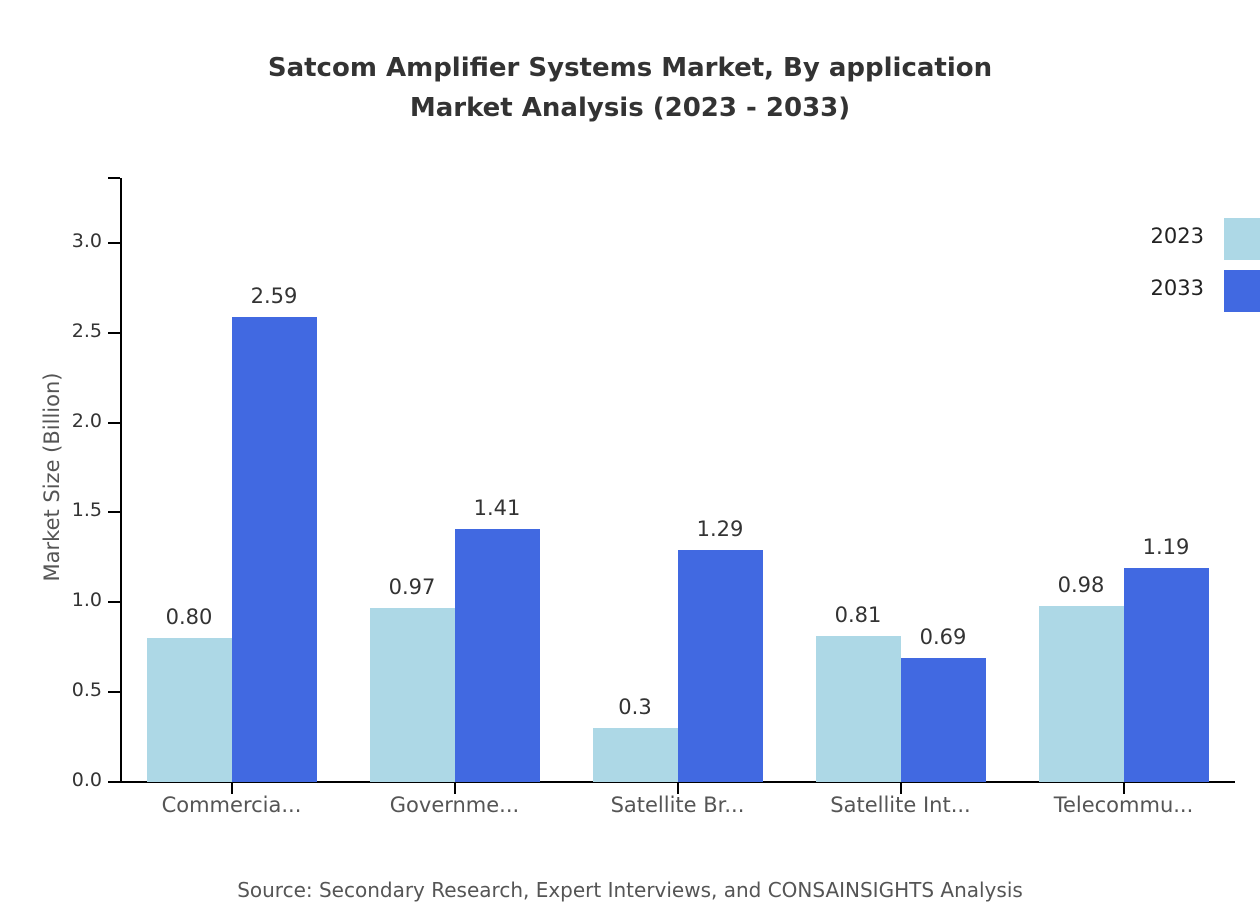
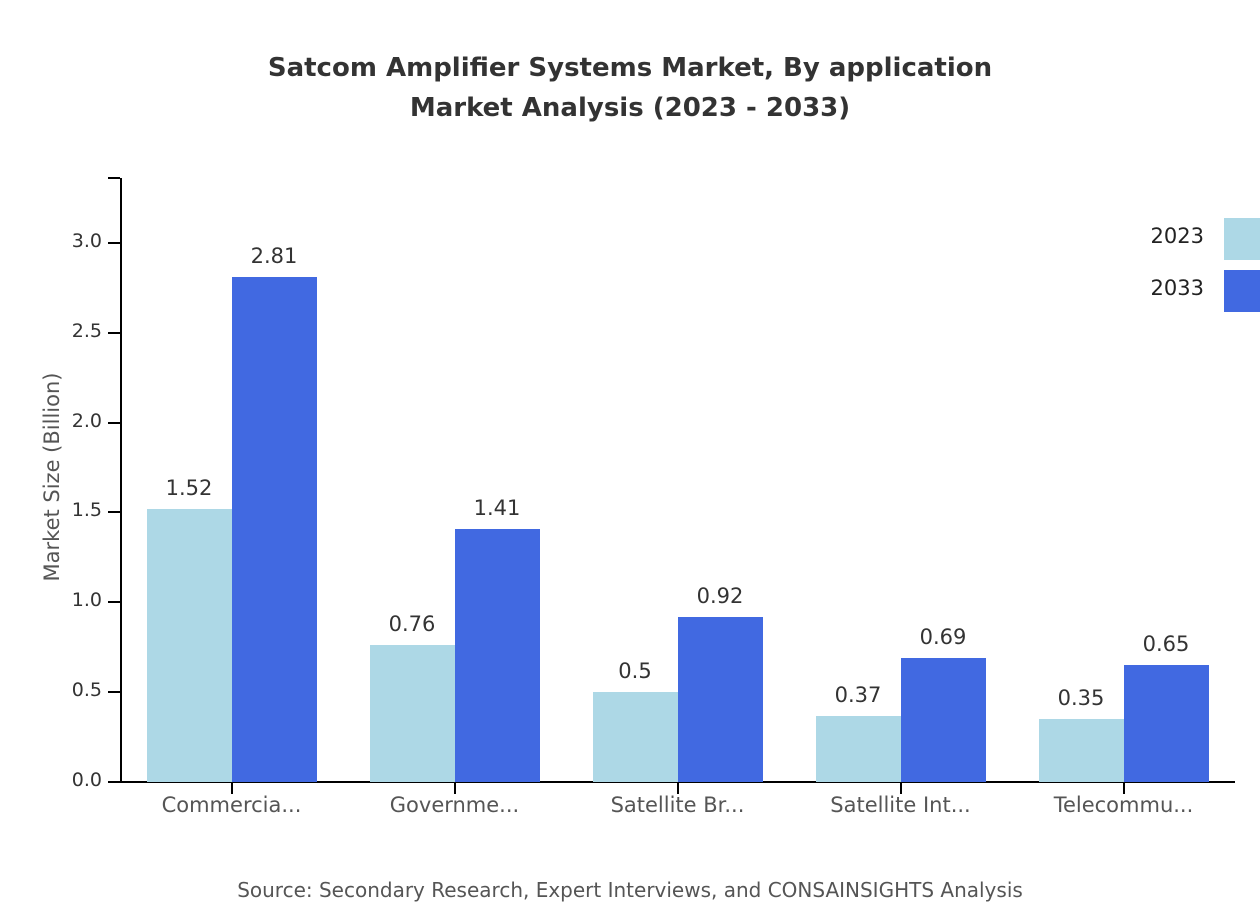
2023/Commercia...: 0.80 -> 1.52
2033/Commercia...: 2.59 -> 2.81
2023/Governme...: 0.97 -> 0.76
2023/Satellite Br...: 0.3 -> 0.5
2033/Satellite Br...: 1.29 -> 0.92
2023/Satellite Int...: 0.81 -> 0.37
2023/Telecommu...: 0.98 -> 0.35
2033/Telecommu...: 1.19 -> 0.65
